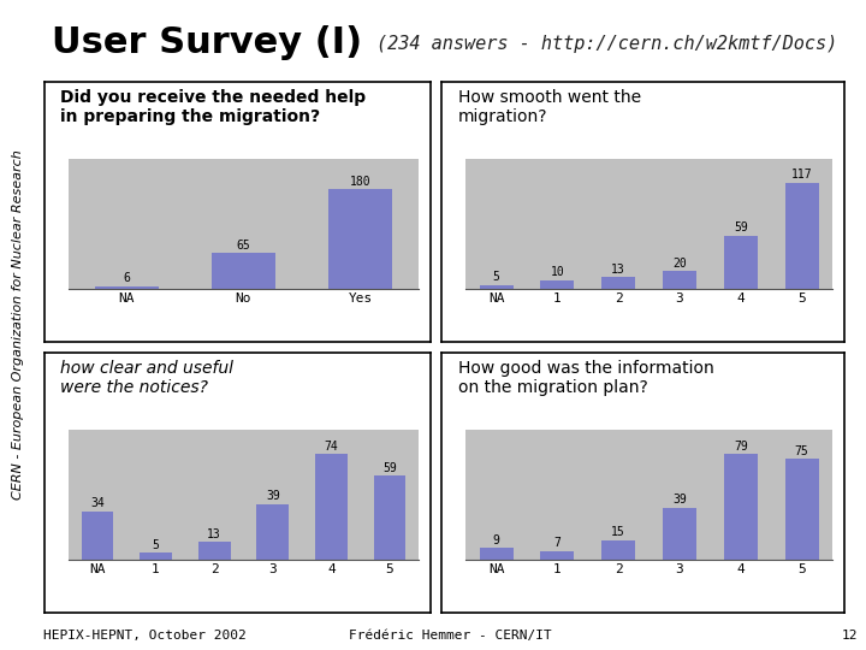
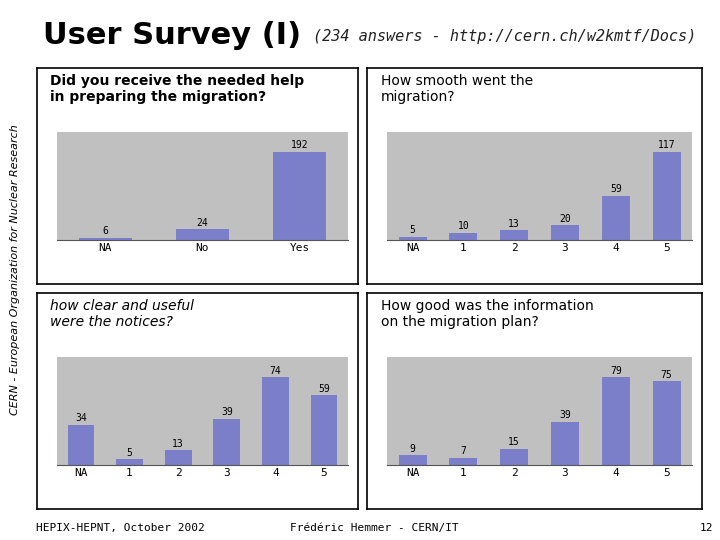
No: 65 -> 24
Yes: 180 -> 192
